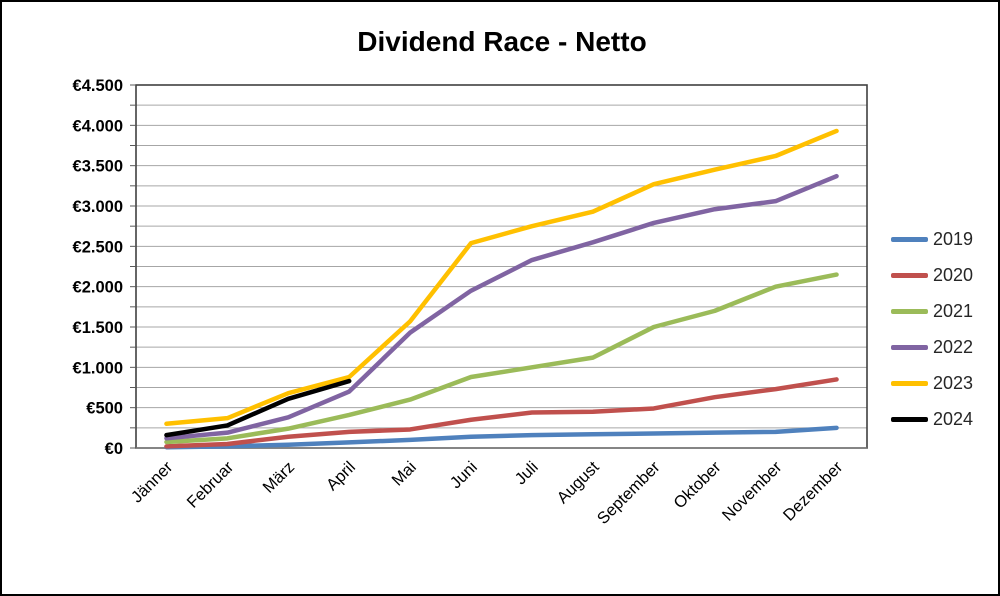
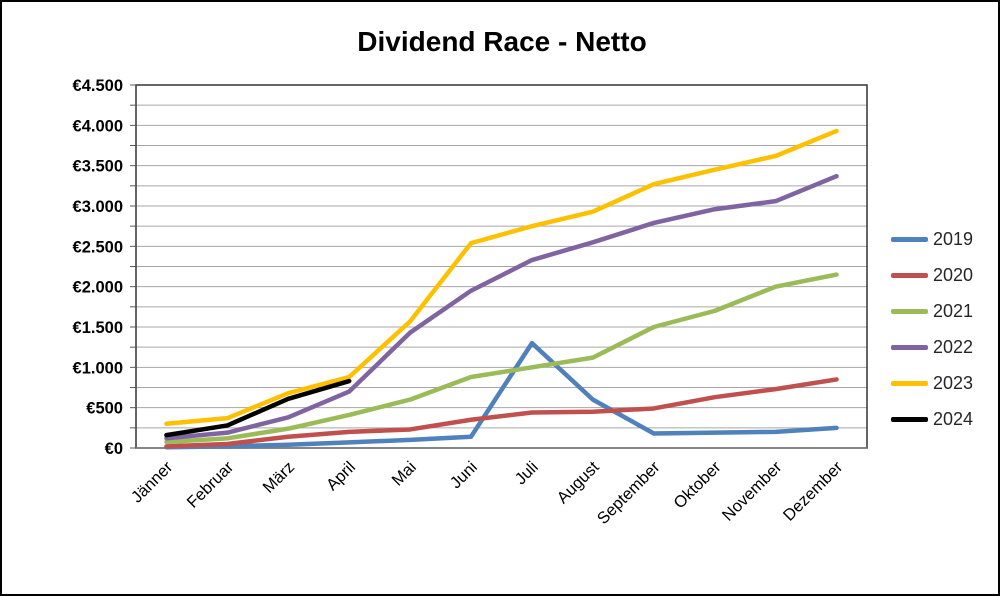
2019/Juli: €200 -> €1300
2019/August: €200 -> €600
